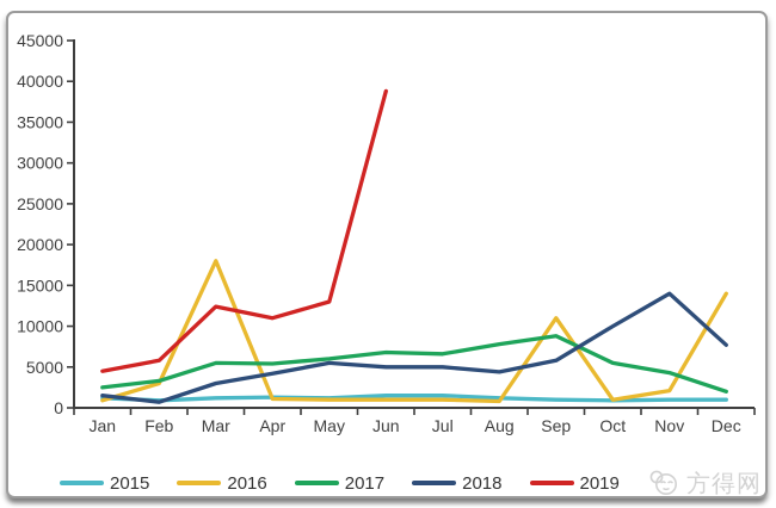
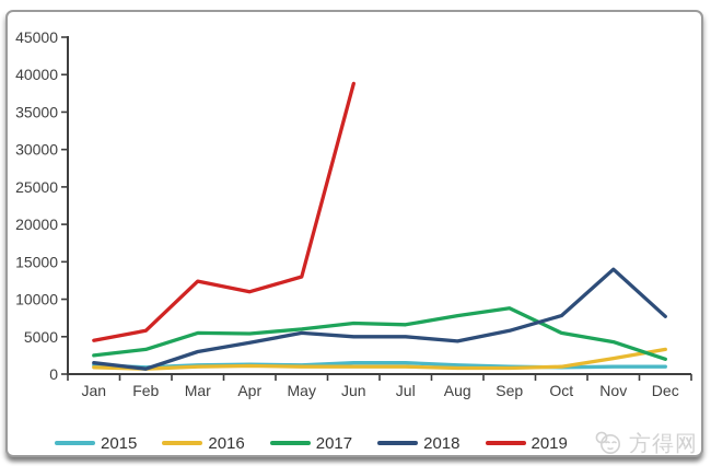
2016/Feb: 3000 -> 1000
2016/Mar: 18000 -> 1000
2016/Sep: 11000 -> 1000
2018/Oct: 10000 -> 8000
2016/Dec: 14000 -> 3000
